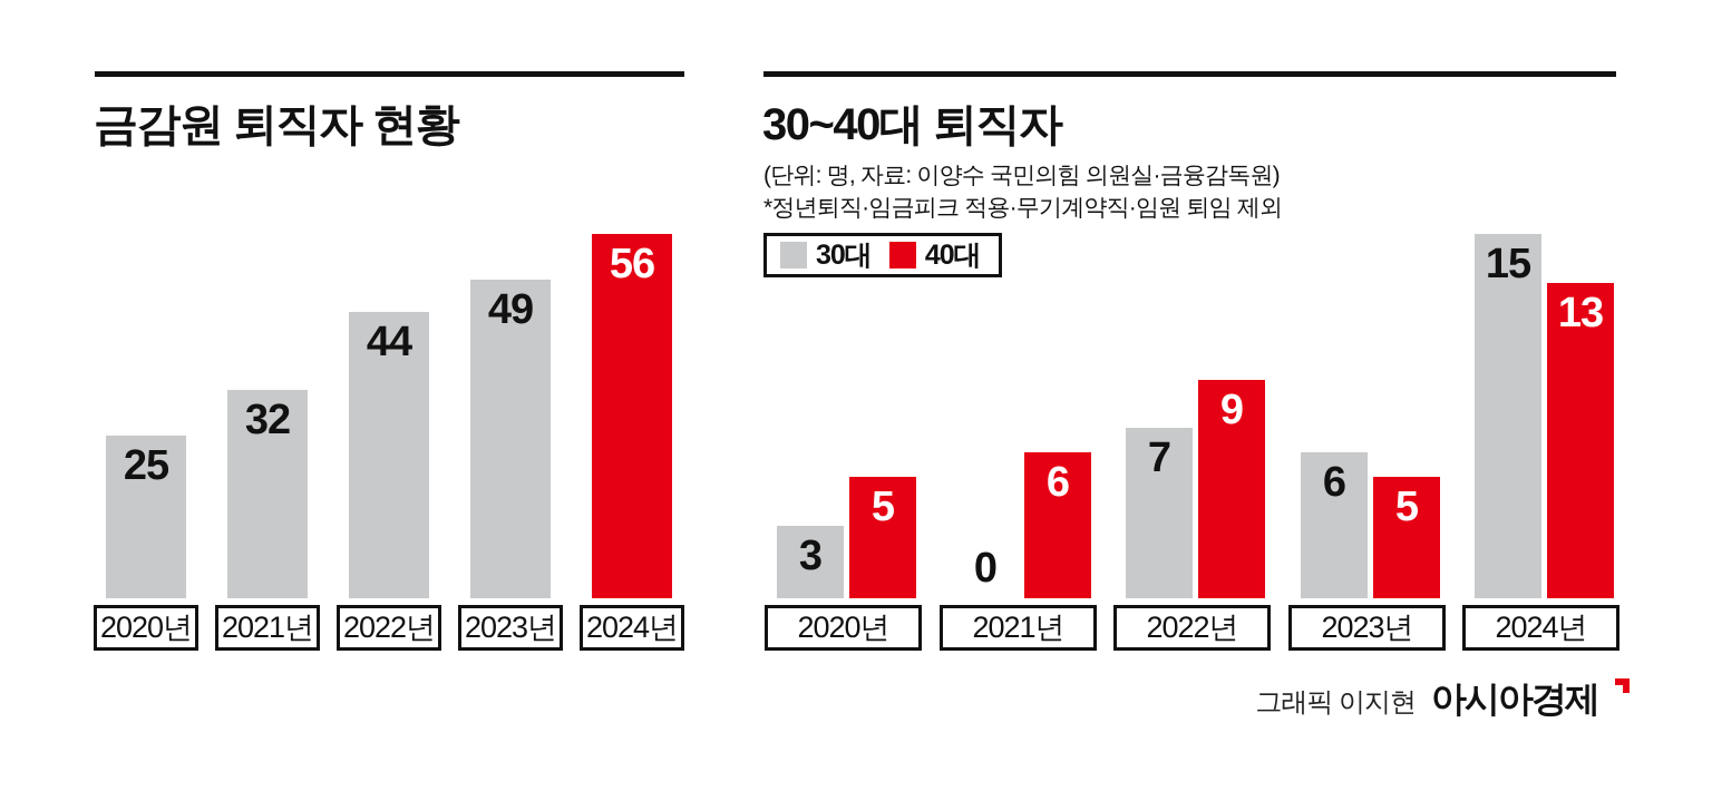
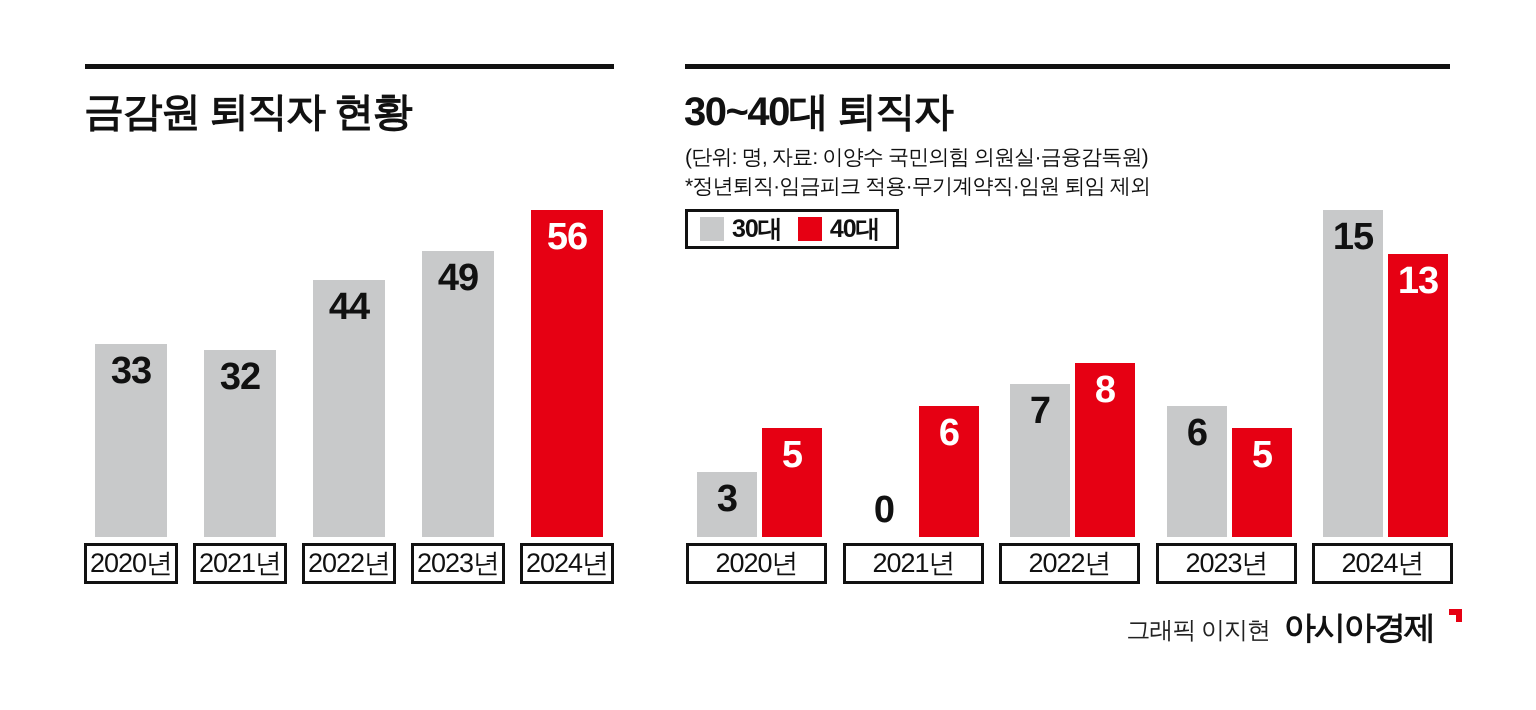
금감원 퇴직자 현황/2020년: 25 -> 33
30~40대 퇴직자/40대/2022년: 9 -> 8
